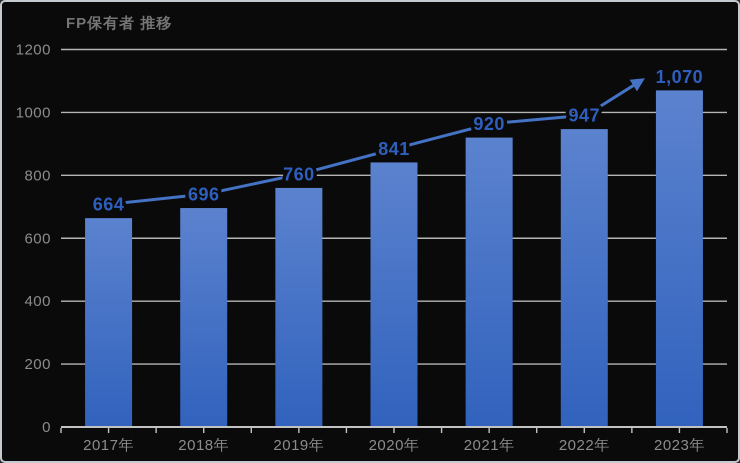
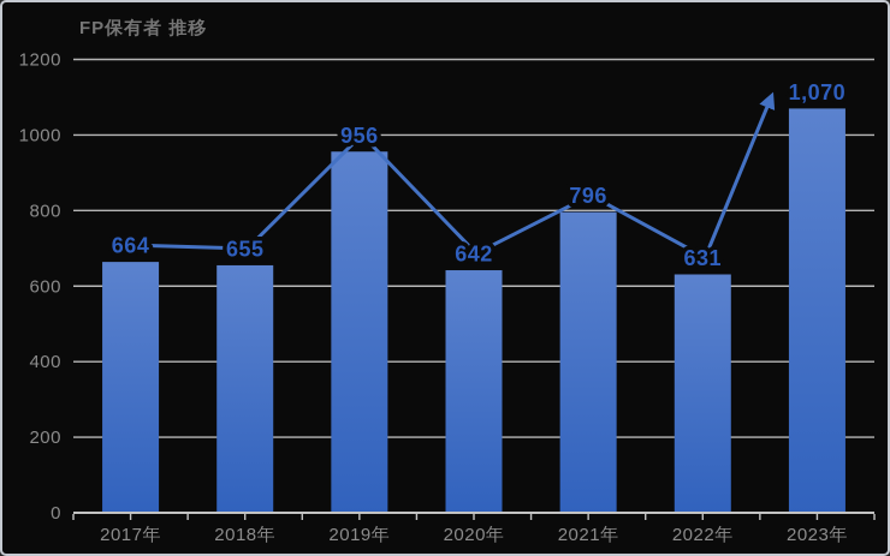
2018年: 696 -> 655
2019年: 760 -> 956
2020年: 841 -> 642
2021年: 920 -> 796
2022年: 947 -> 631
